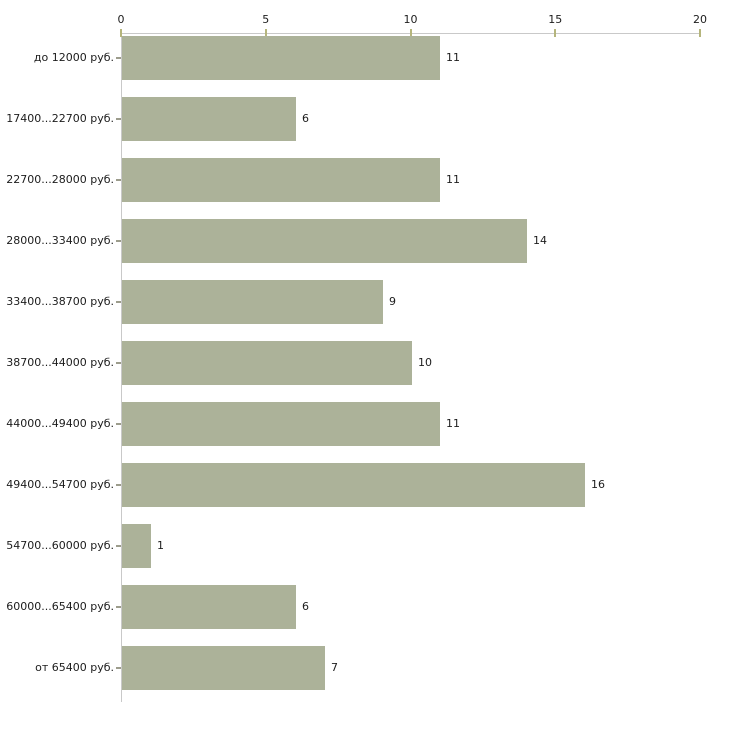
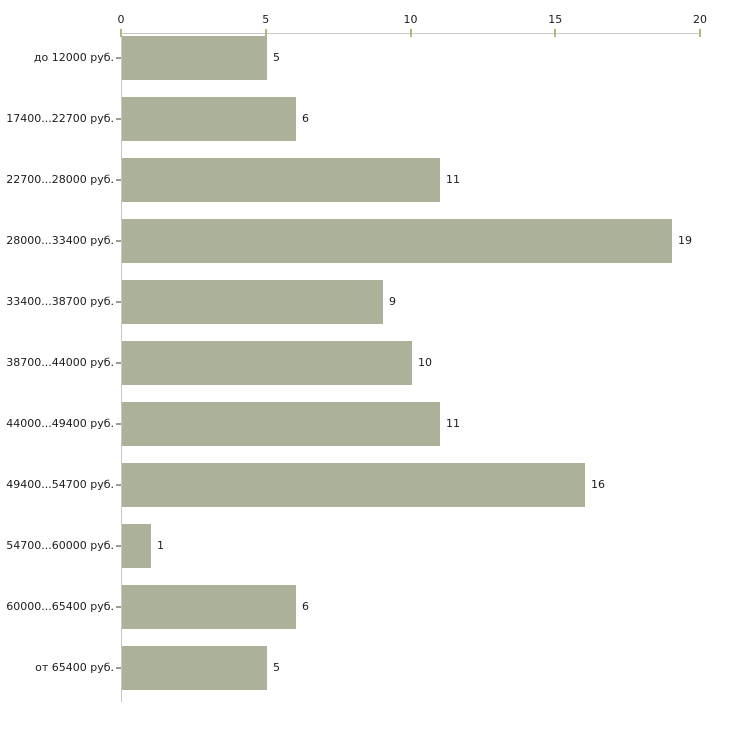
до 12000 руб.: 11 -> 5
28000...33400 руб.: 14 -> 19
от 65400 руб.: 7 -> 5
